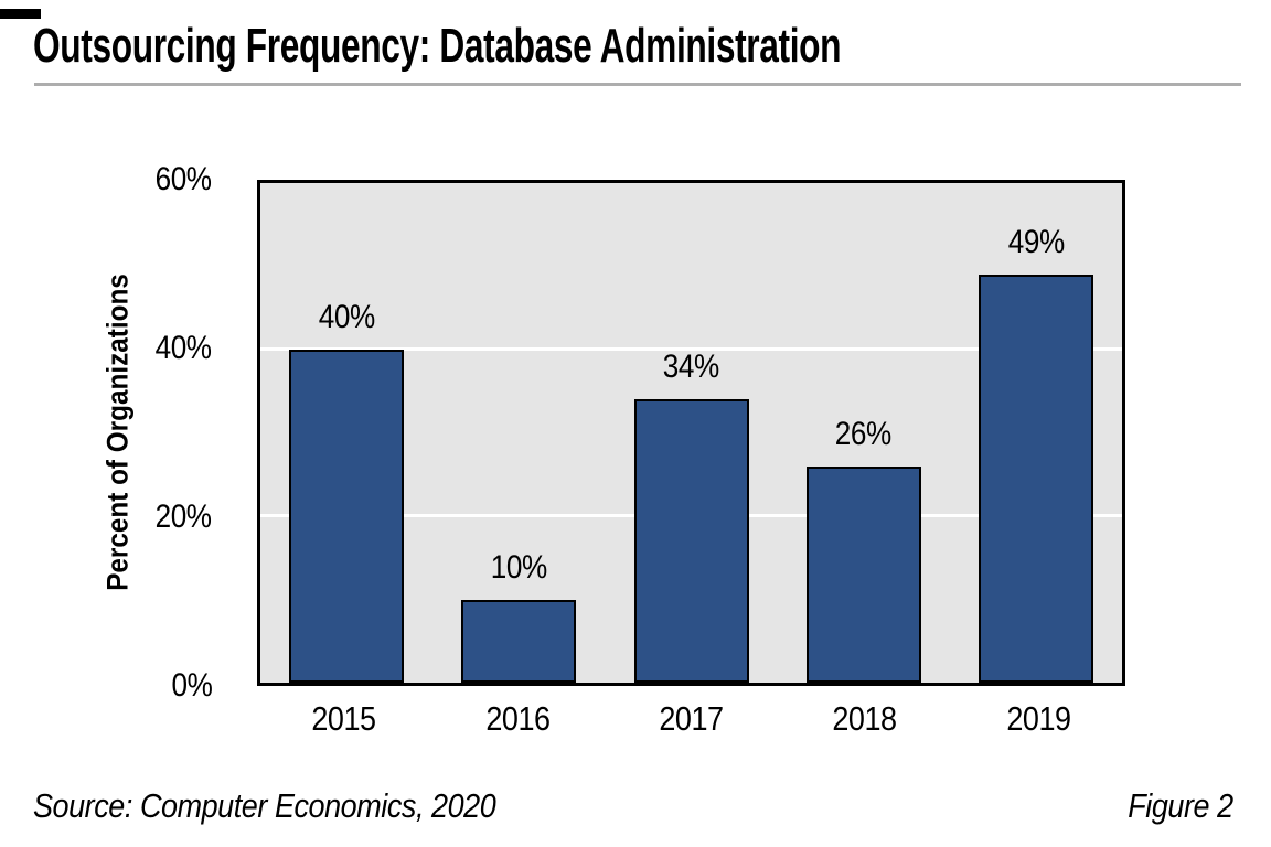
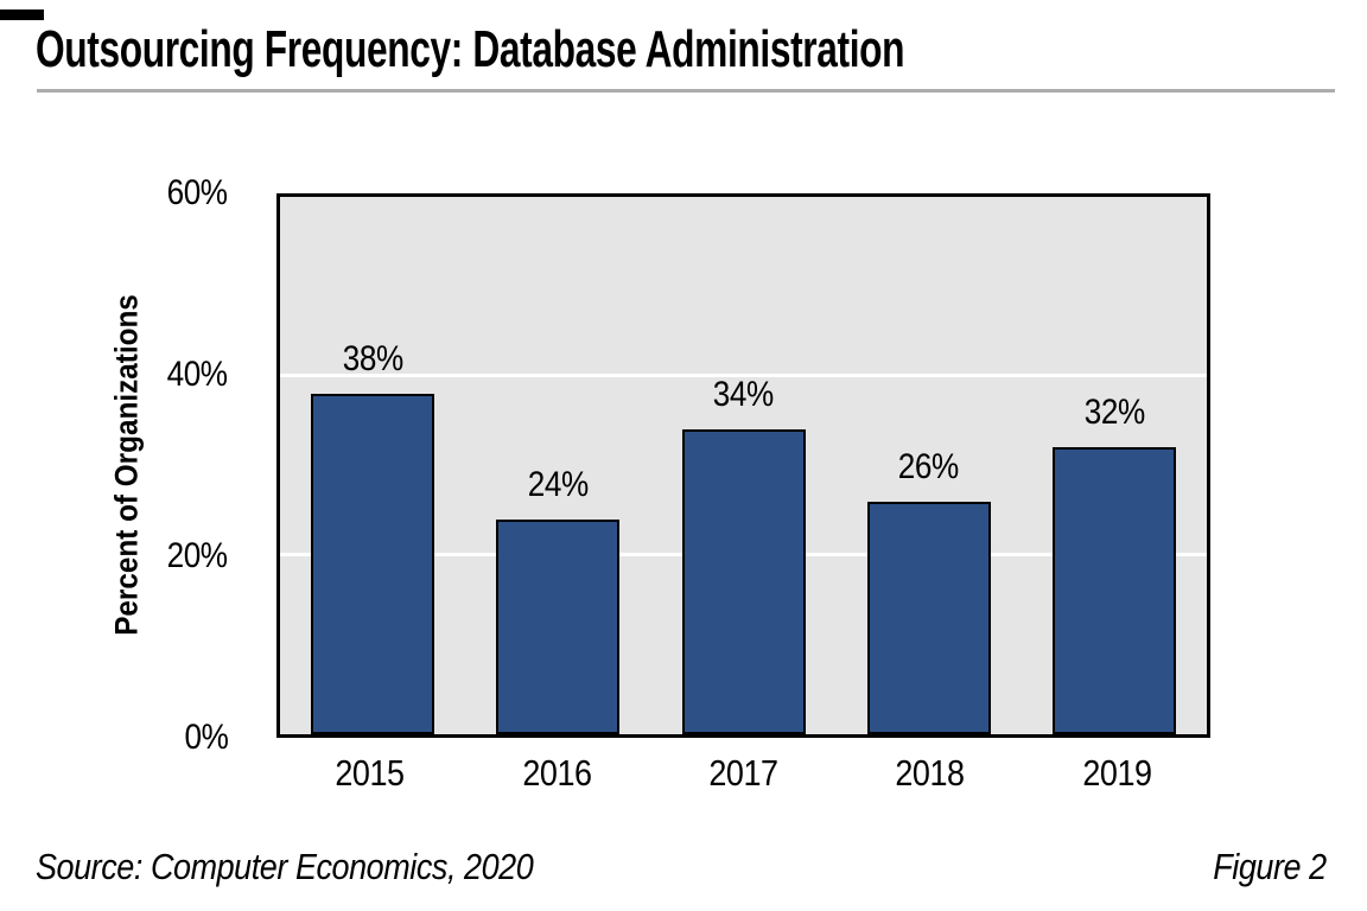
2015: 40% -> 38%
2016: 10% -> 24%
2019: 49% -> 32%
